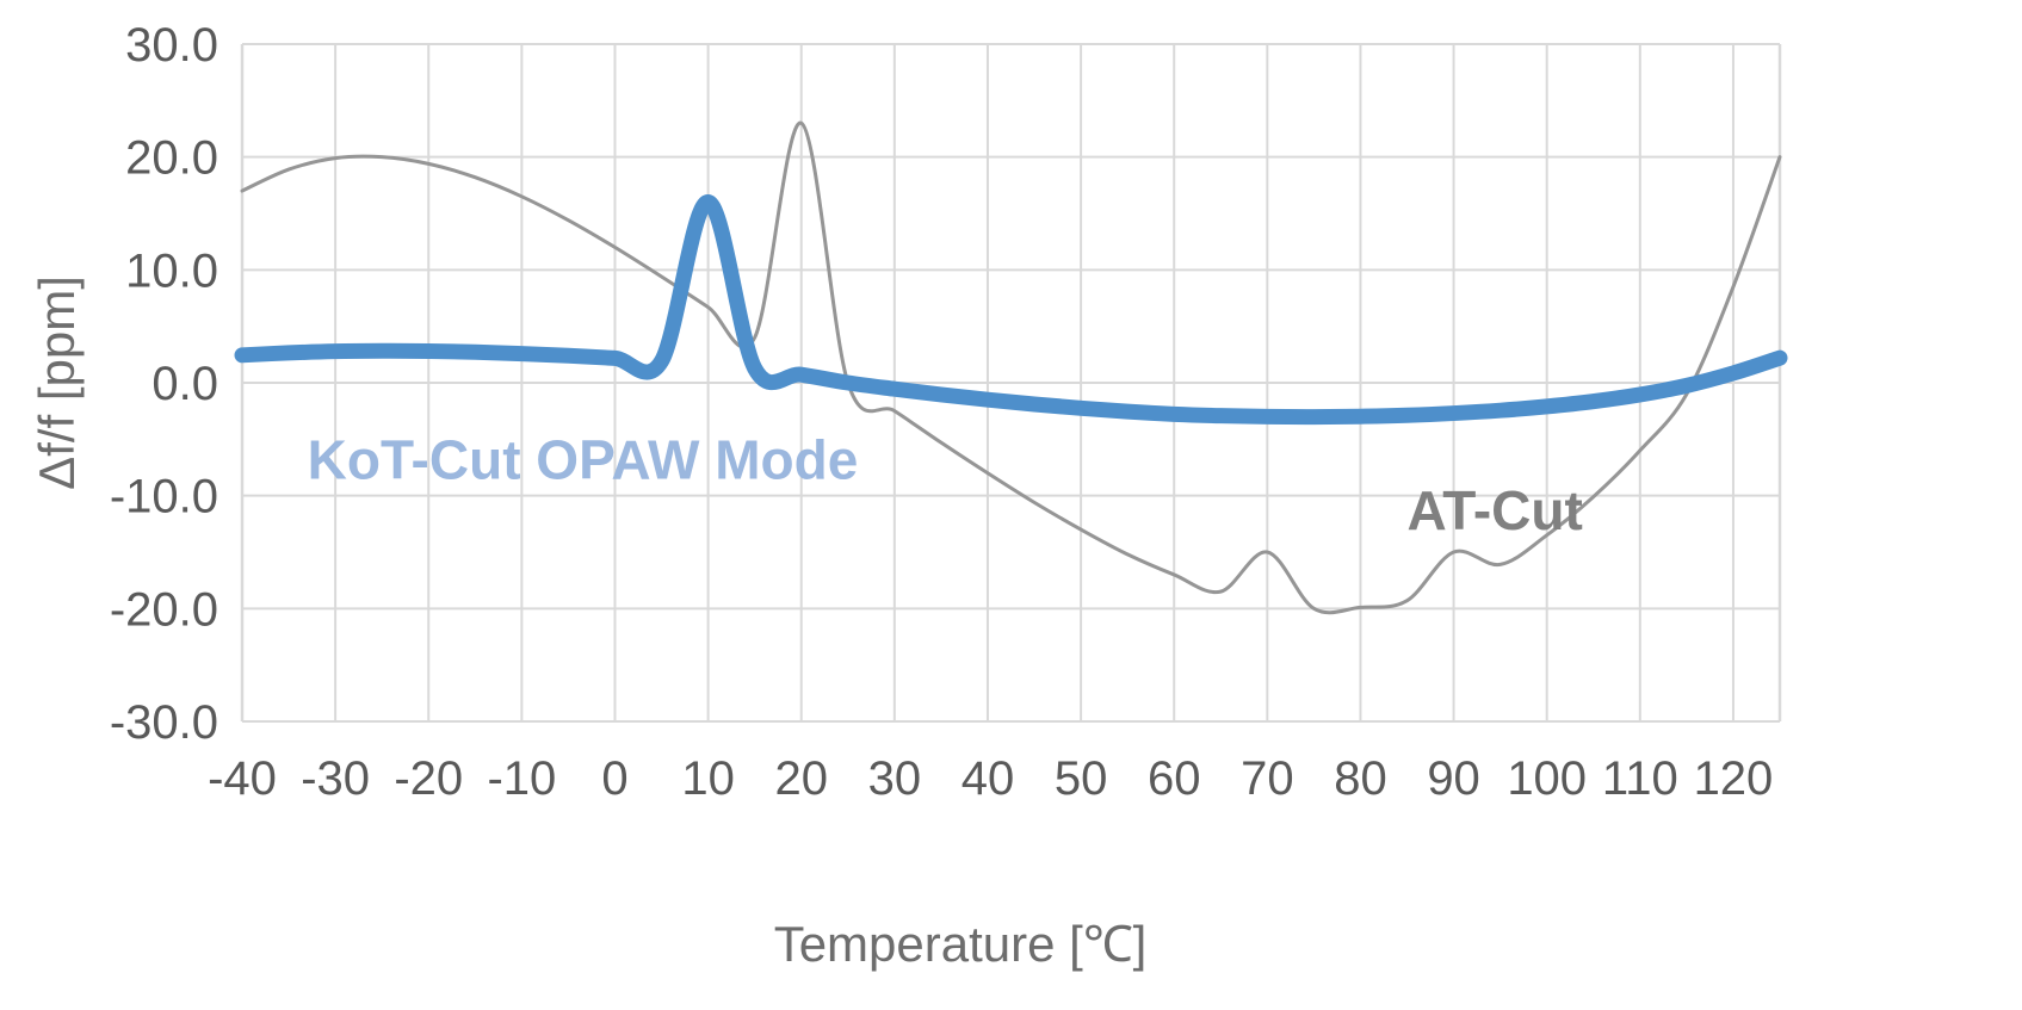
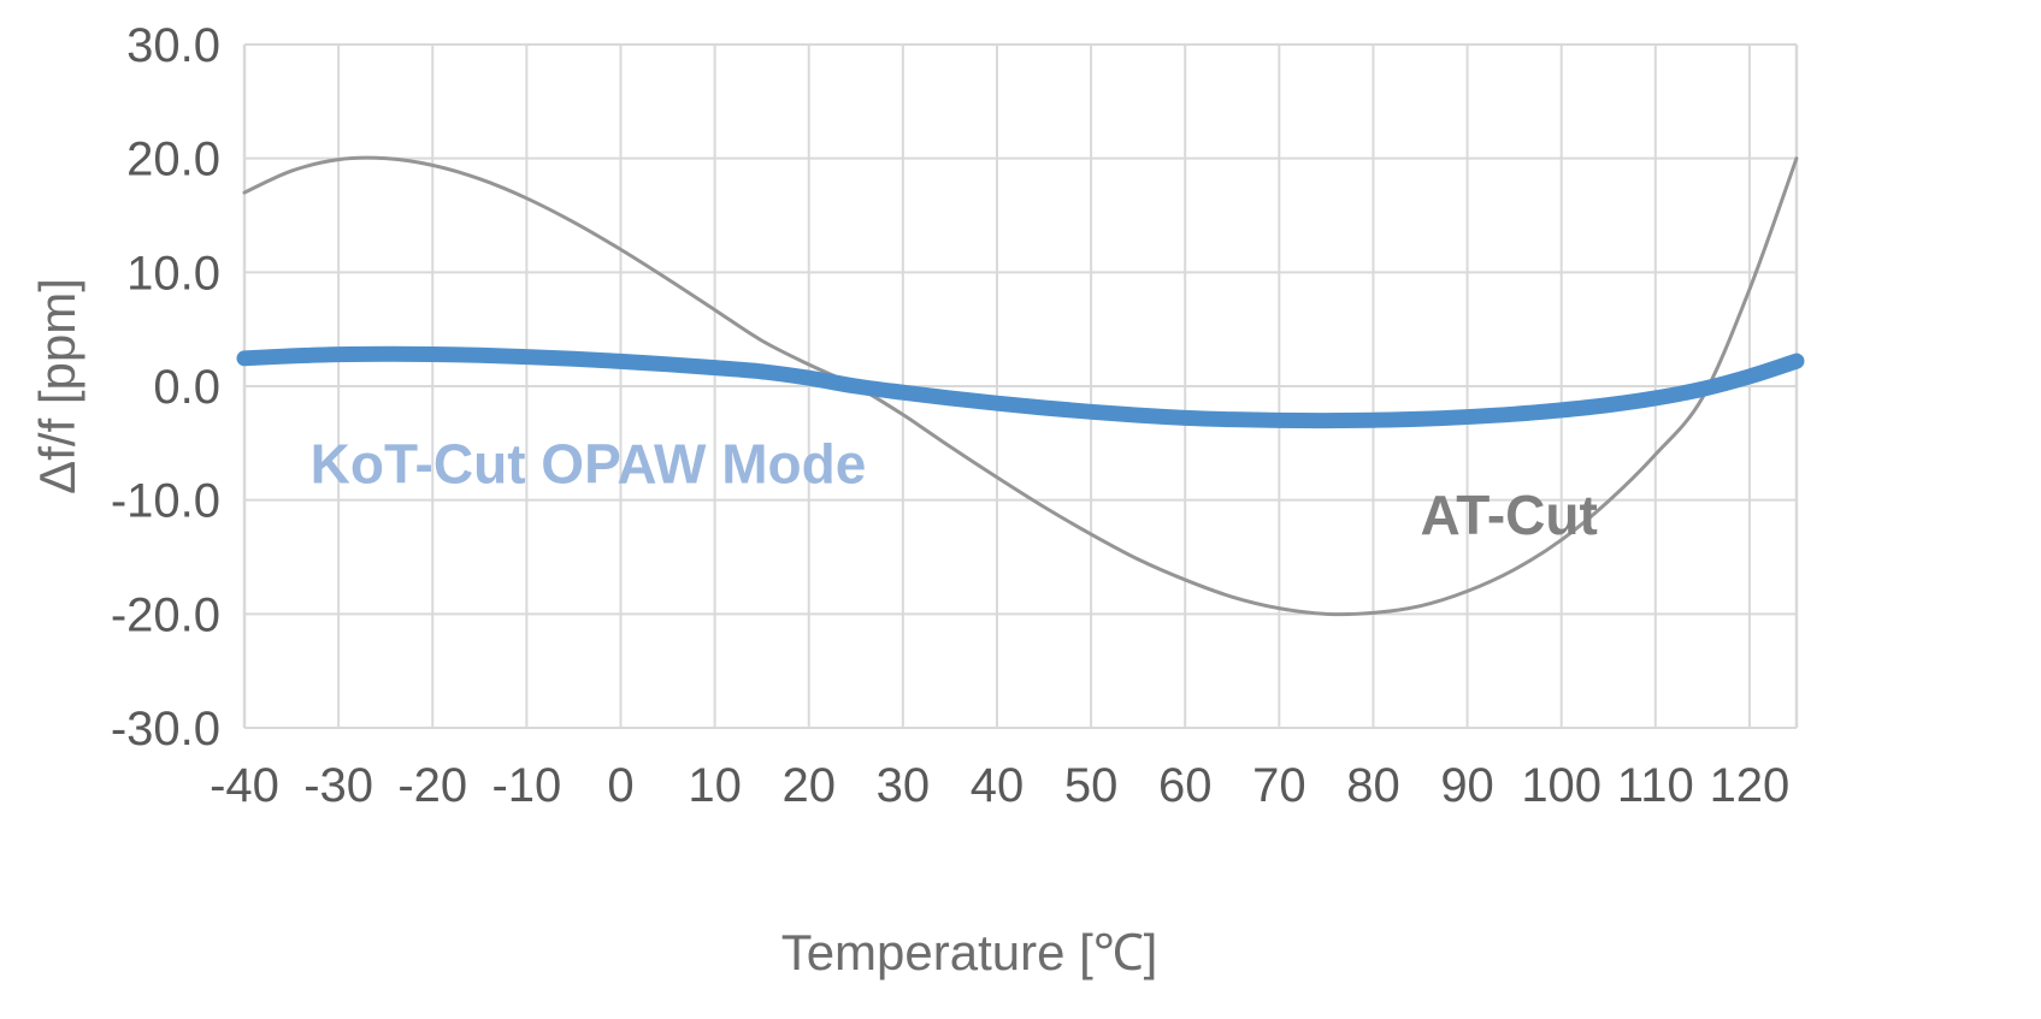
KoT-Cut OPAW Mode/10: 16 -> 2
AT-Cut/20: 23 -> 2
AT-Cut/70: -15 -> -20
AT-Cut/90: -15 -> -18
